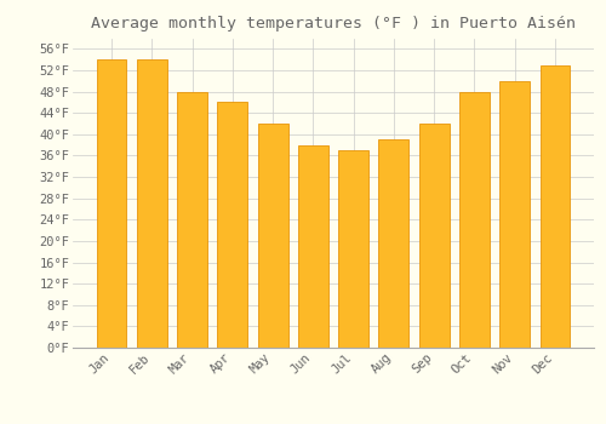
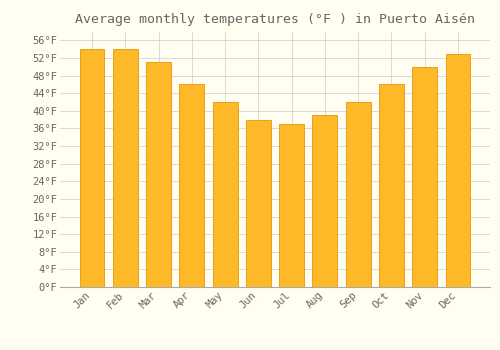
Mar: 48°F -> 51°F
Oct: 48°F -> 46°F
